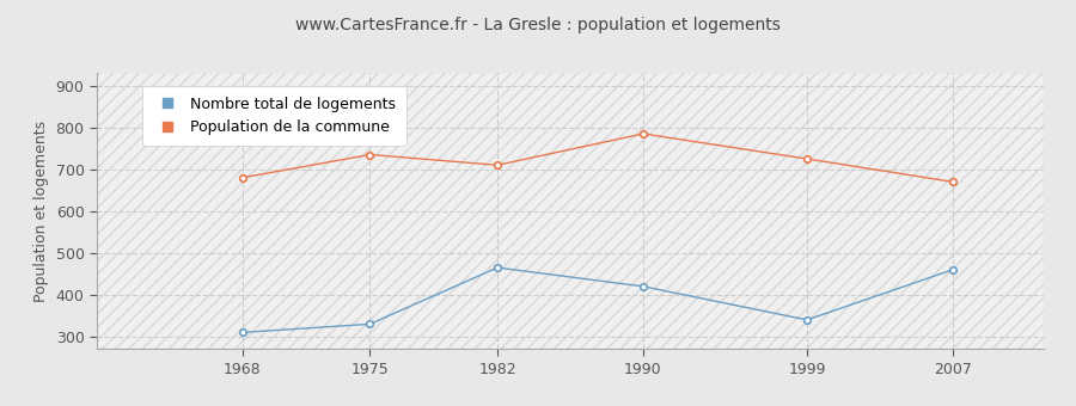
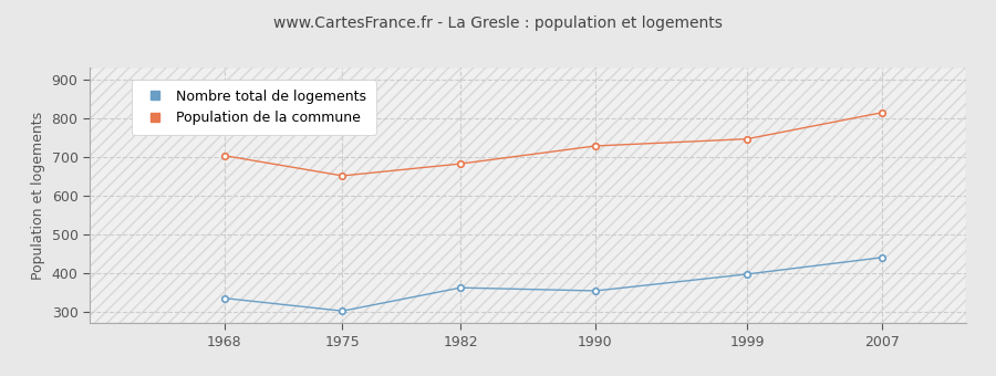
Nombre total de logements/1968: 310 -> 335
Population de la commune/1968: 680 -> 703
Nombre total de logements/1975: 330 -> 302
Population de la commune/1975: 735 -> 651
Nombre total de logements/1982: 465 -> 362
Population de la commune/1982: 710 -> 682
Nombre total de logements/1990: 420 -> 354
Population de la commune/1990: 785 -> 728
Nombre total de logements/1999: 340 -> 397
Population de la commune/1999: 725 -> 746
Nombre total de logements/2007: 460 -> 440
Population de la commune/2007: 670 -> 814
